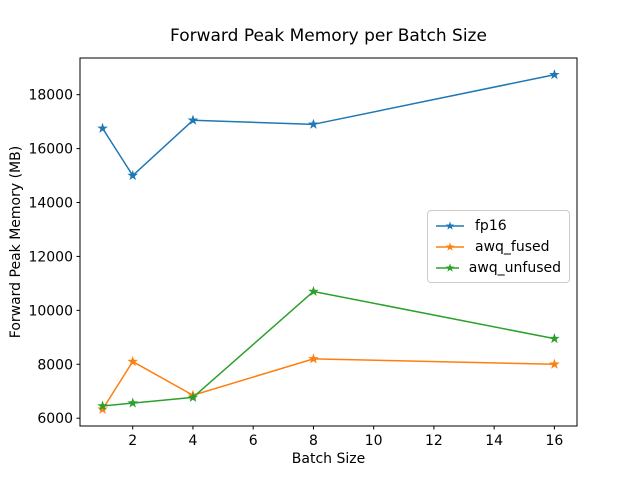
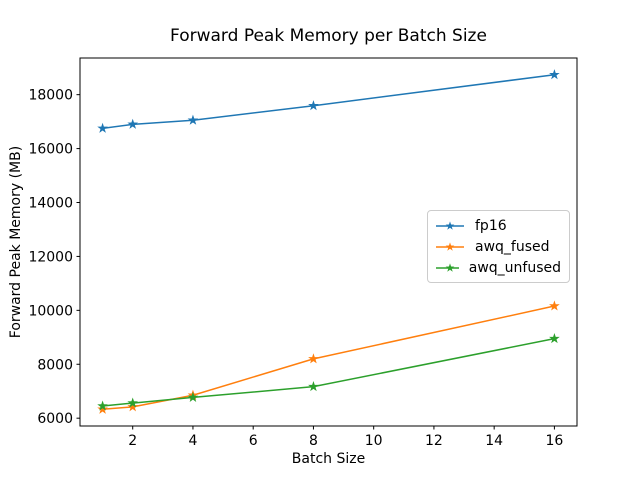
fp16/2: 15000 -> 16900
awq_fused/2: 8100 -> 6400
fp16/8: 16900 -> 17600
awq_unfused/8: 10700 -> 7200
awq_fused/16: 8000 -> 10200
